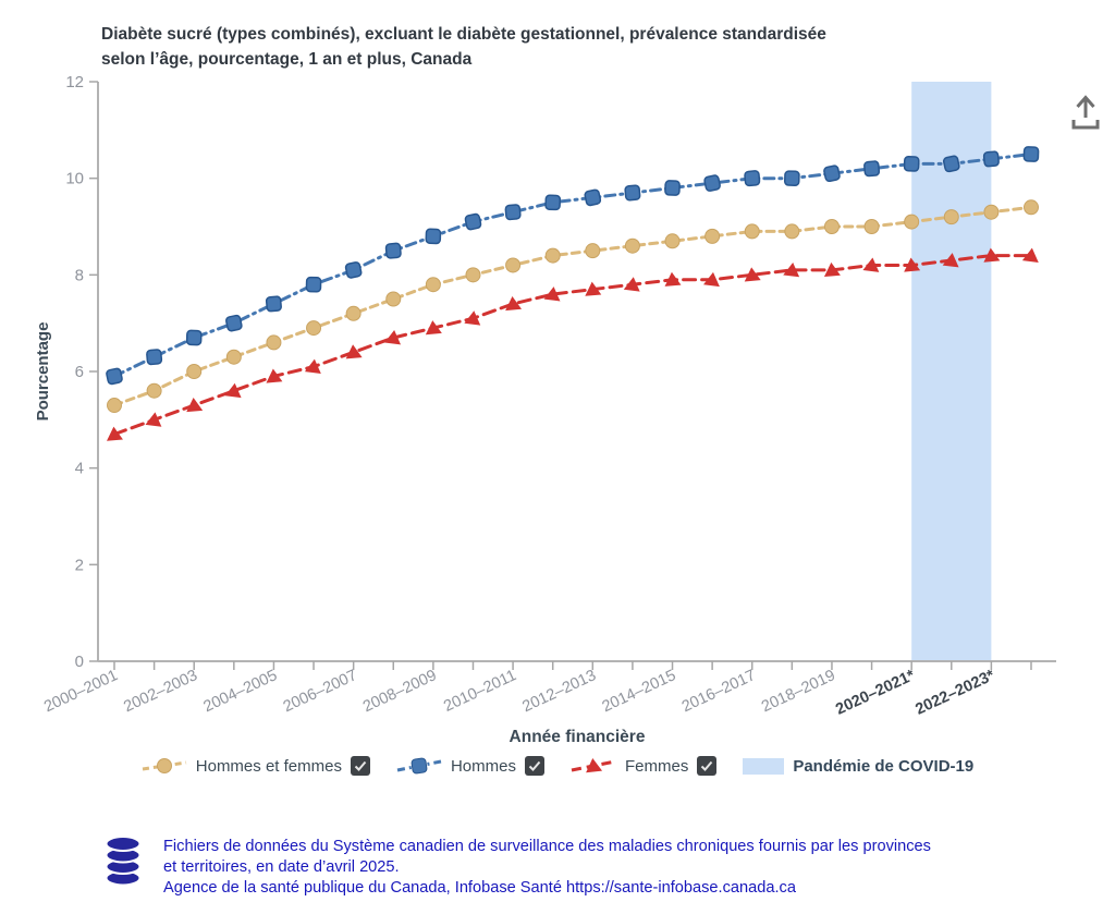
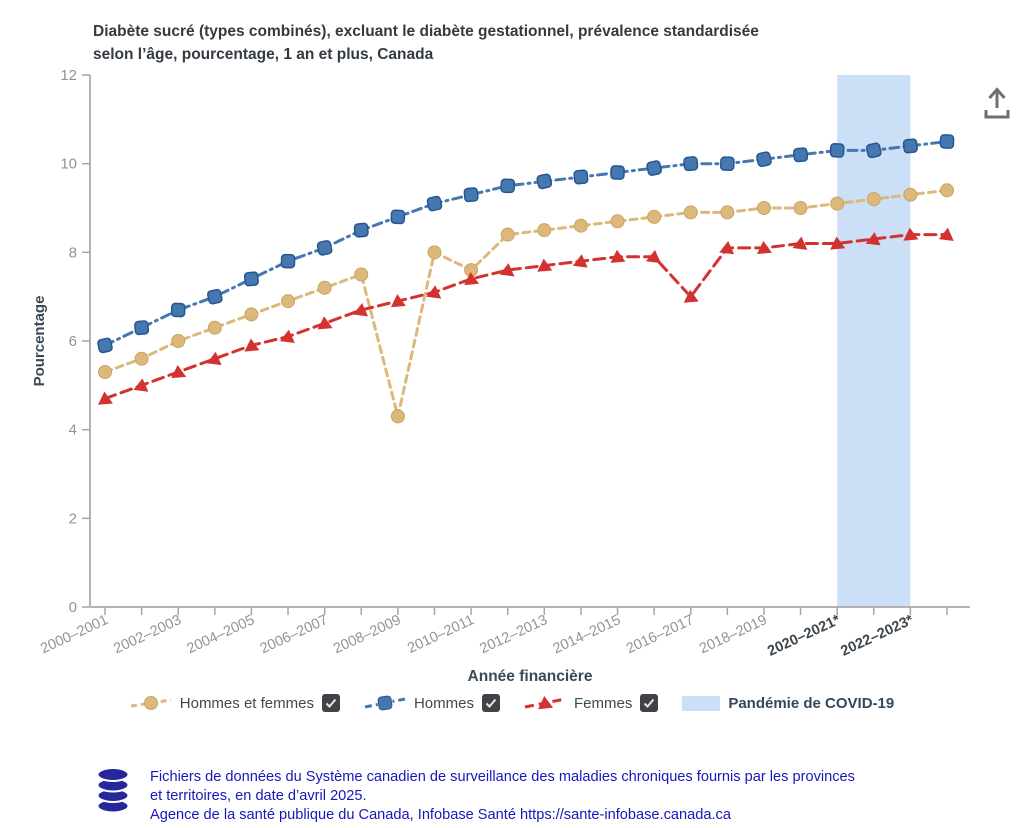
Hommes et femmes/2008–2009: 7.8 -> 4.3
Hommes et femmes/2010–2011: 8.2 -> 7.6
Femmes/2016–2017: 8.0 -> 7.0
